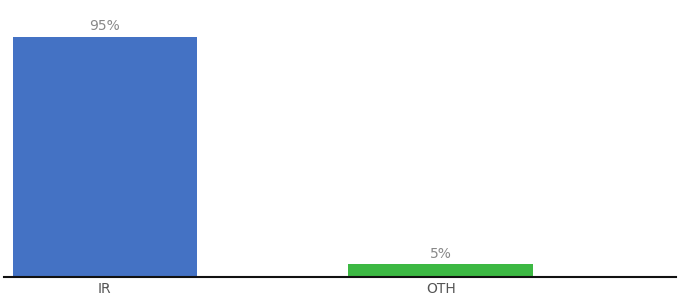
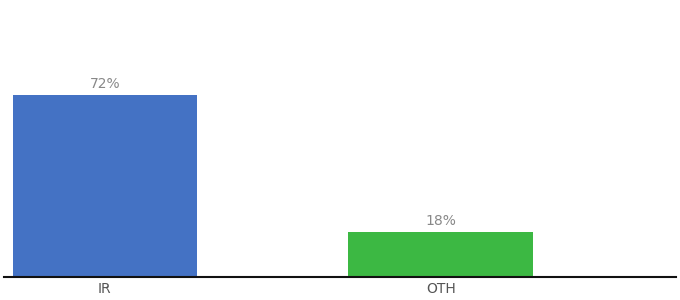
IR: 95% -> 72%
OTH: 5% -> 18%
